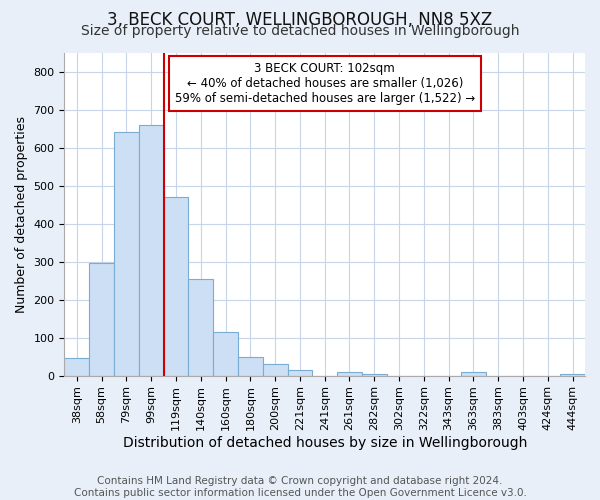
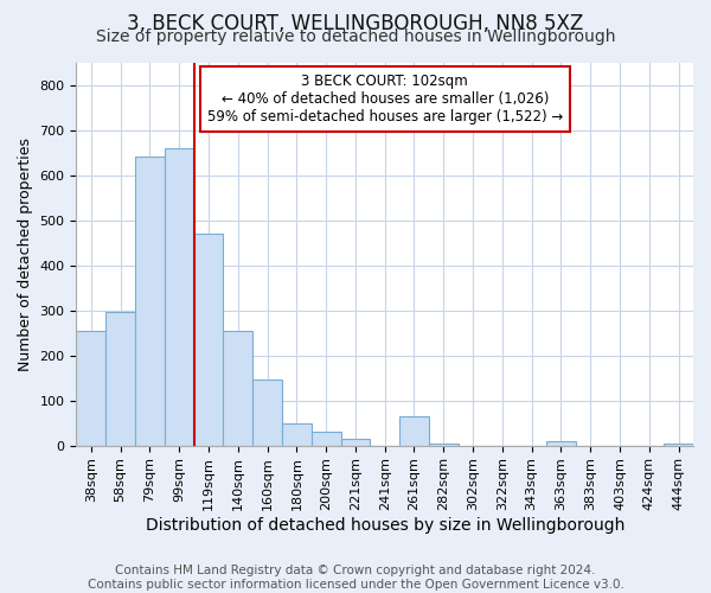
38sqm: 45 -> 255
160sqm: 115 -> 145
261sqm: 10 -> 65
